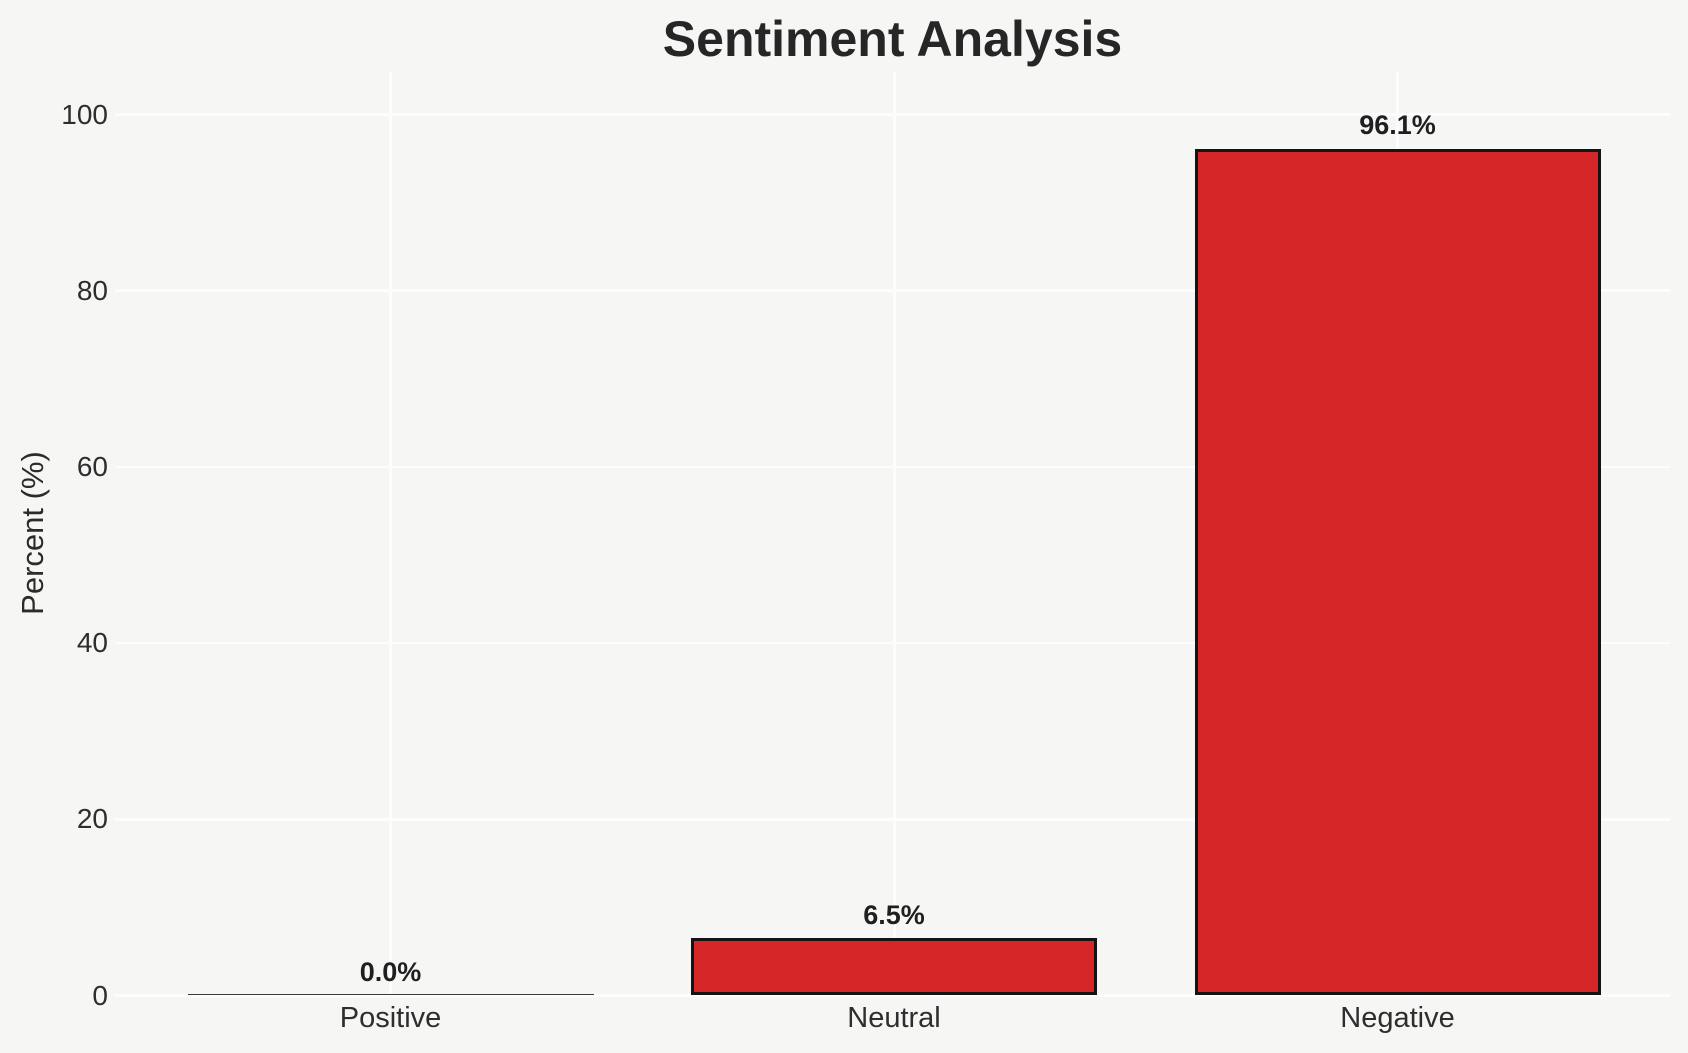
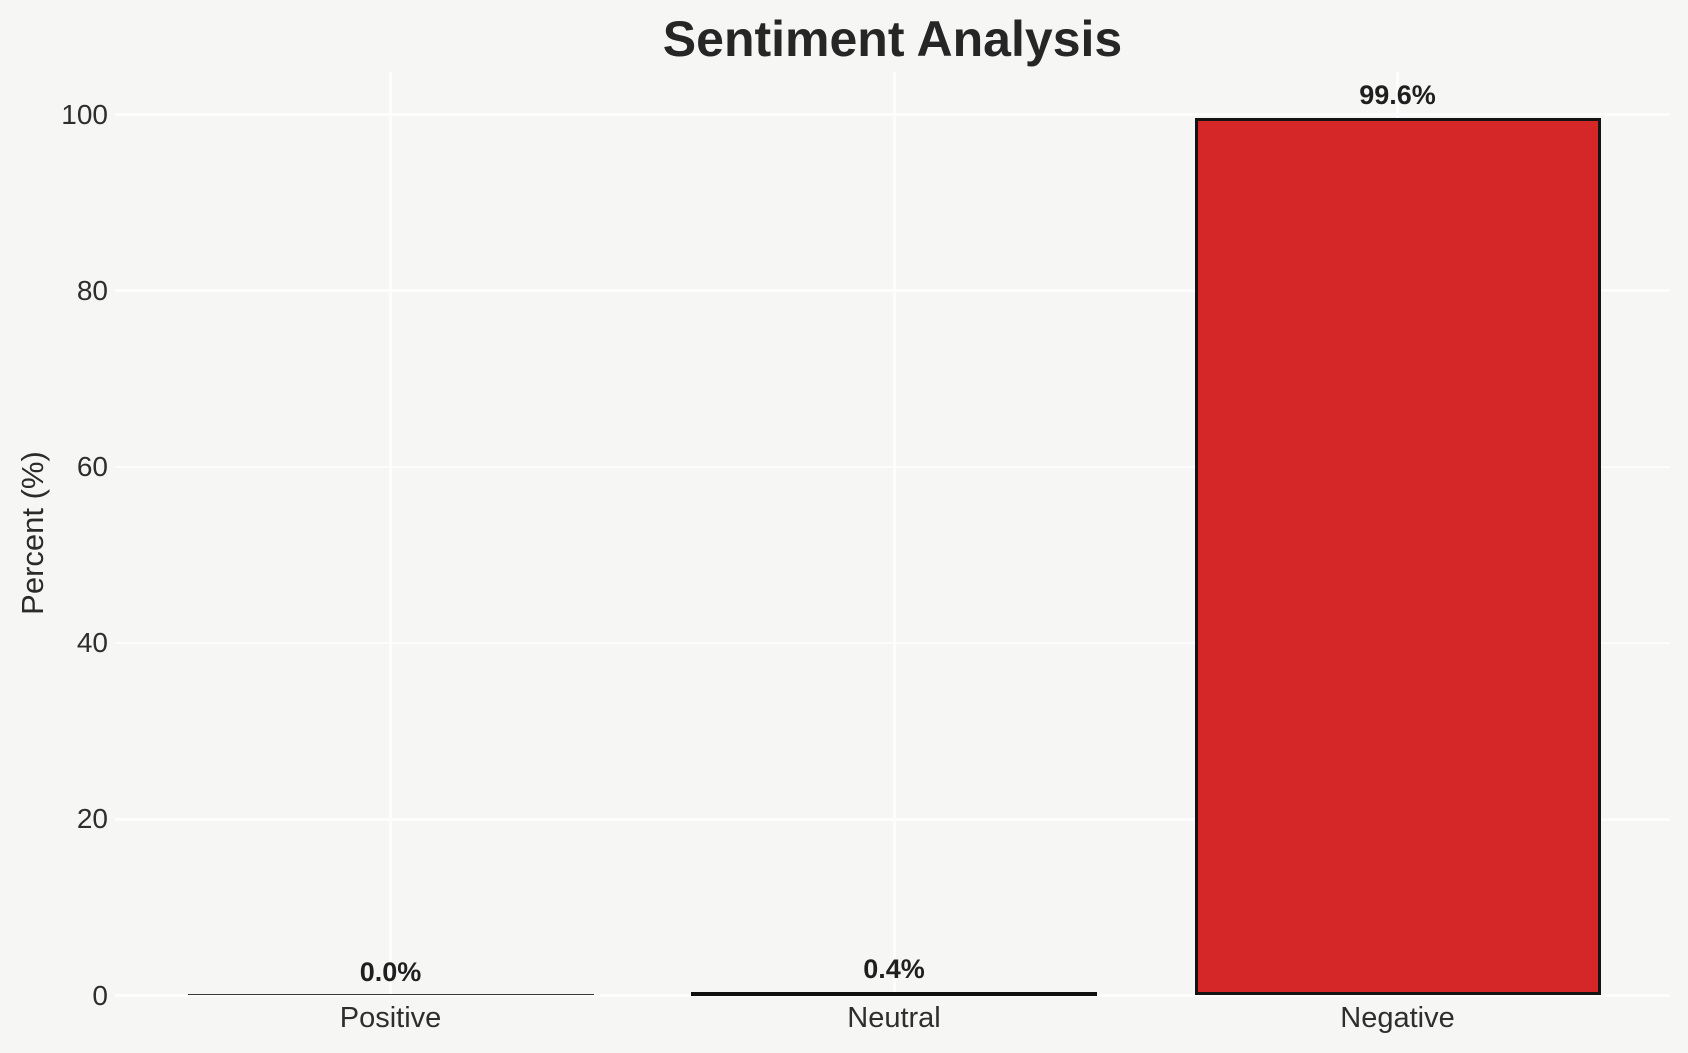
Neutral: 6.5% -> 0.4%
Negative: 96.1% -> 99.6%
